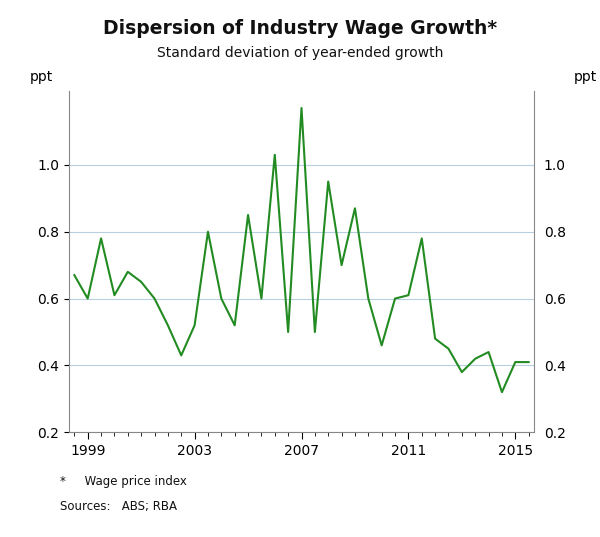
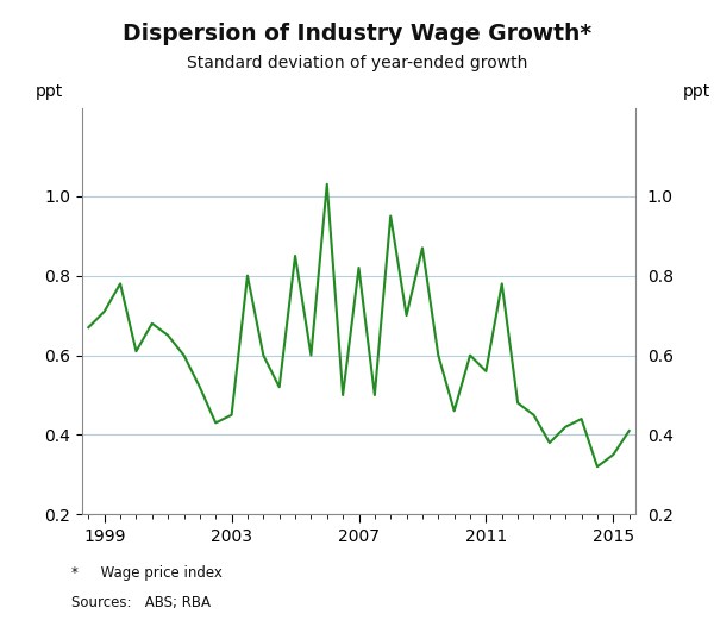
1999: 0.60 -> 0.71
2003: 0.52 -> 0.45
2007: 1.17 -> 0.82
2011: 0.61 -> 0.56
2015: 0.41 -> 0.35
